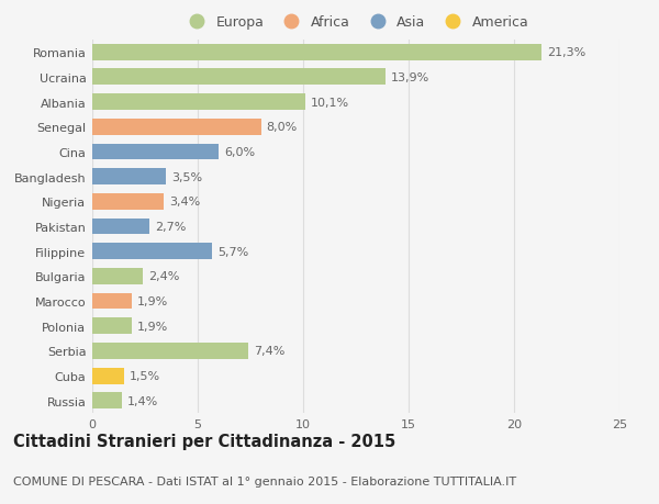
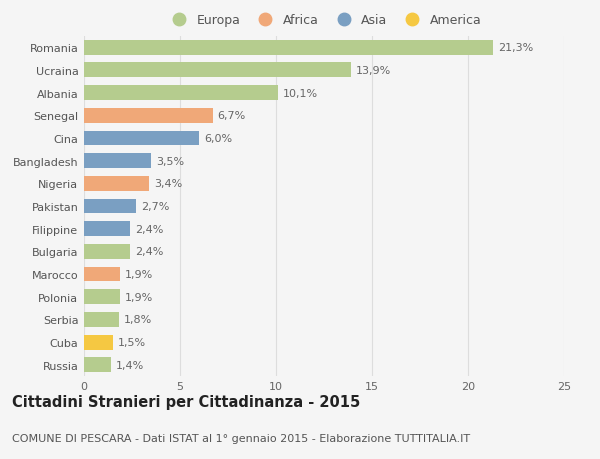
Senegal: 8,0% -> 6,7%
Filippine: 5,7% -> 2,4%
Serbia: 7,4% -> 1,8%
